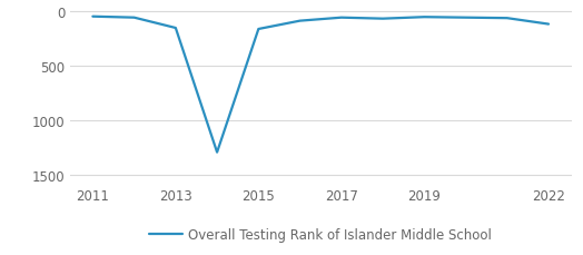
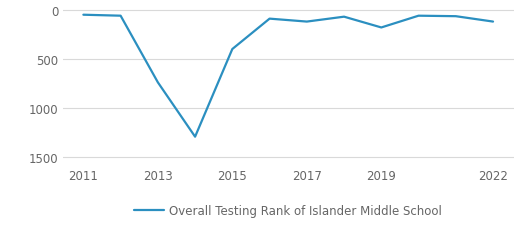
2013: 160 -> 740
2015: 160 -> 400
2017: 60 -> 120
2019: 60 -> 180
